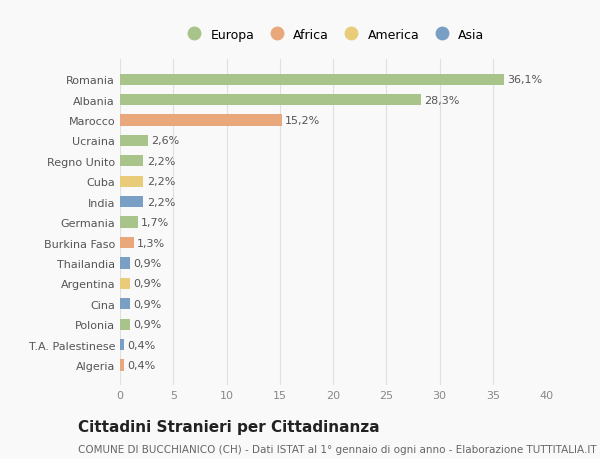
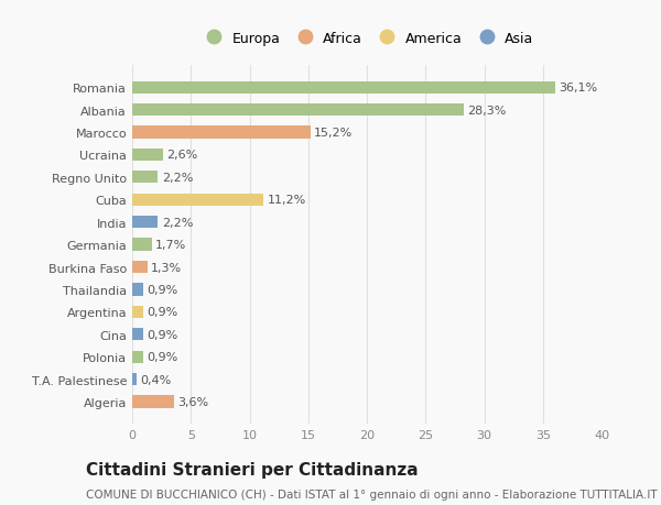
Cuba: 2,2% -> 11,2%
Algeria: 0,4% -> 3,6%
